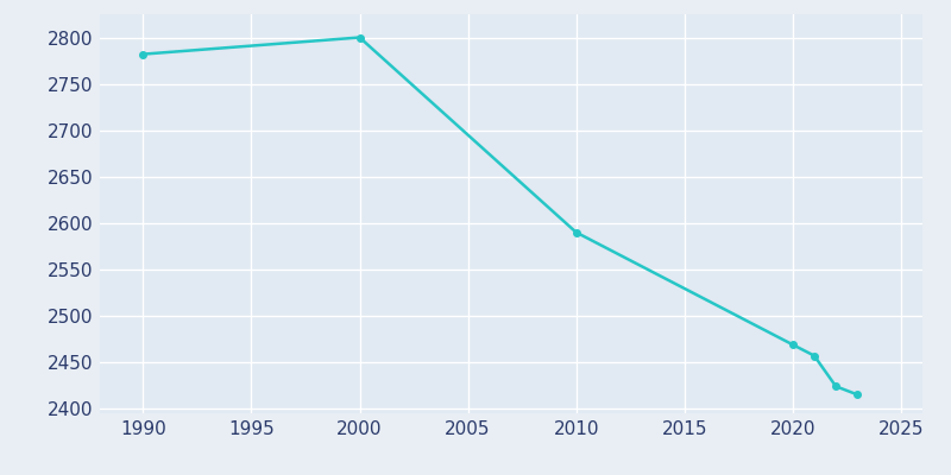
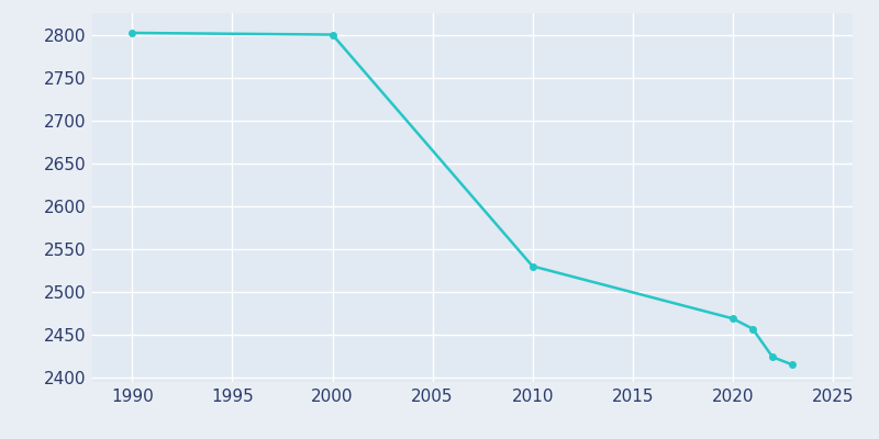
1990: 2782 -> 2802
2010: 2590 -> 2530
